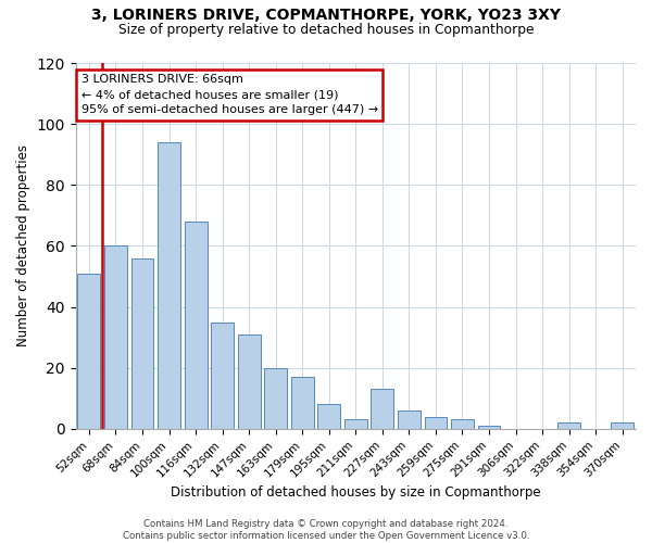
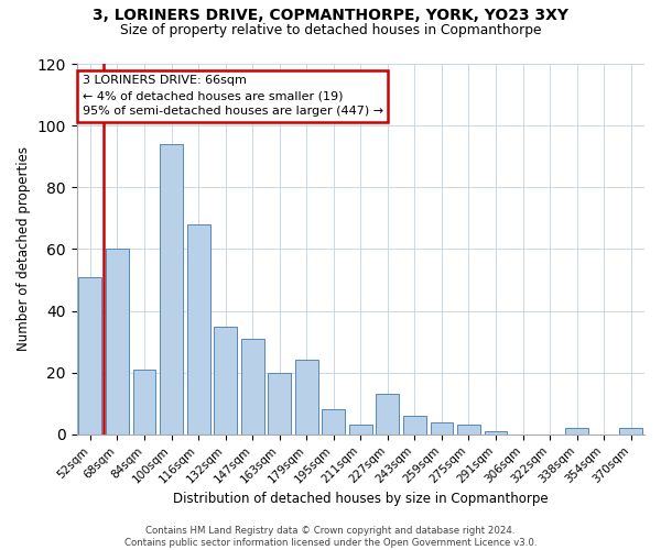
84sqm: 56 -> 21
179sqm: 17 -> 24
